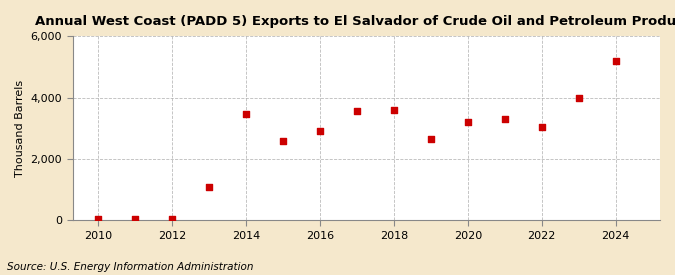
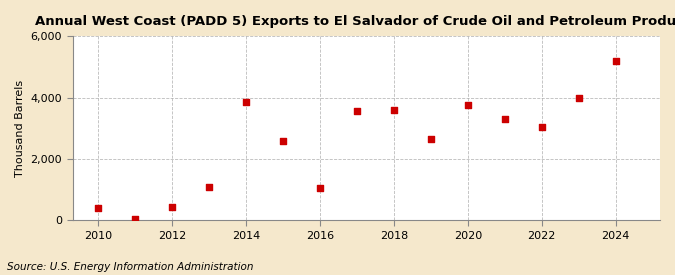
2010: 60 -> 400
2012: 60 -> 450
2014: 3,450 -> 3,850
2016: 2,900 -> 1,050
2020: 3,200 -> 3,750
